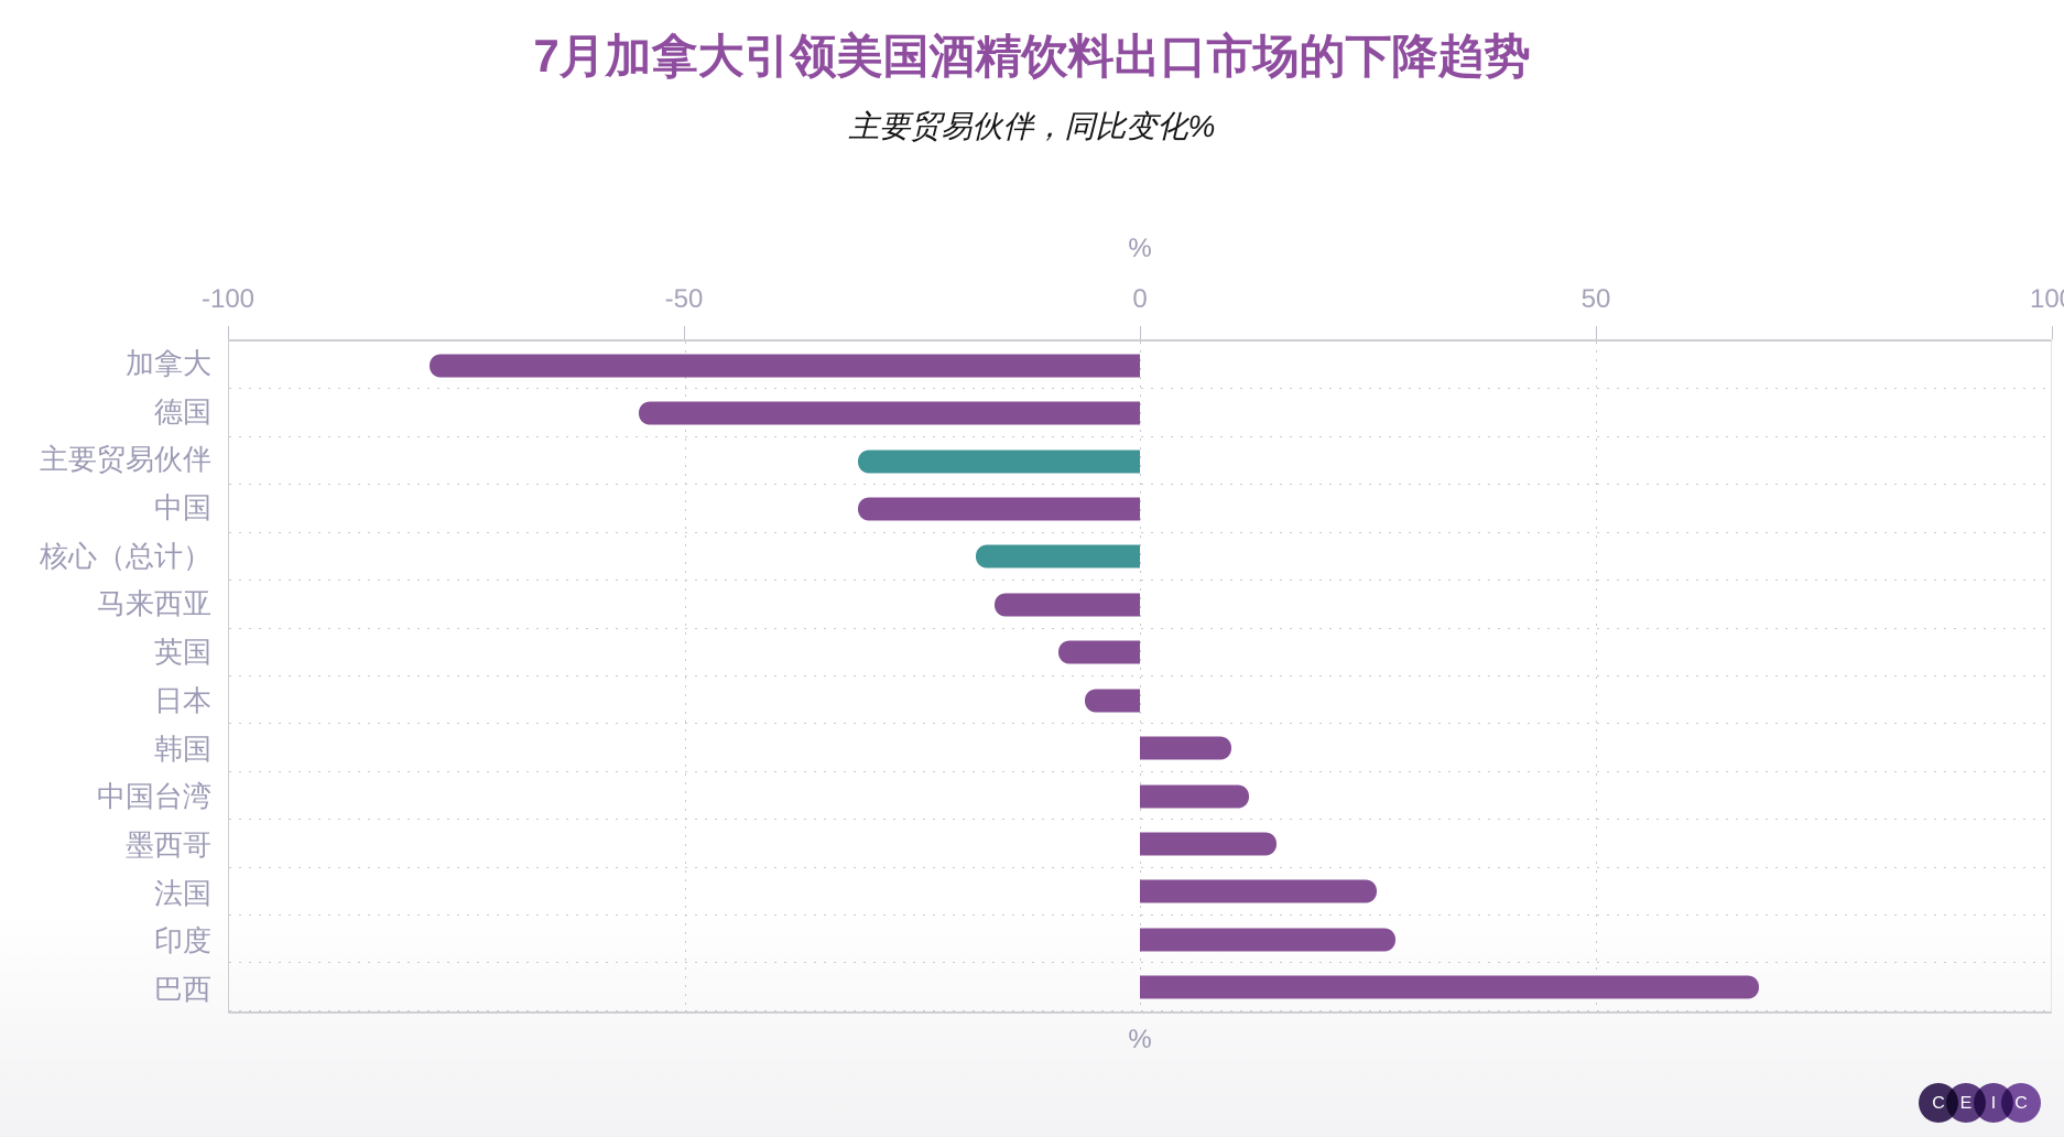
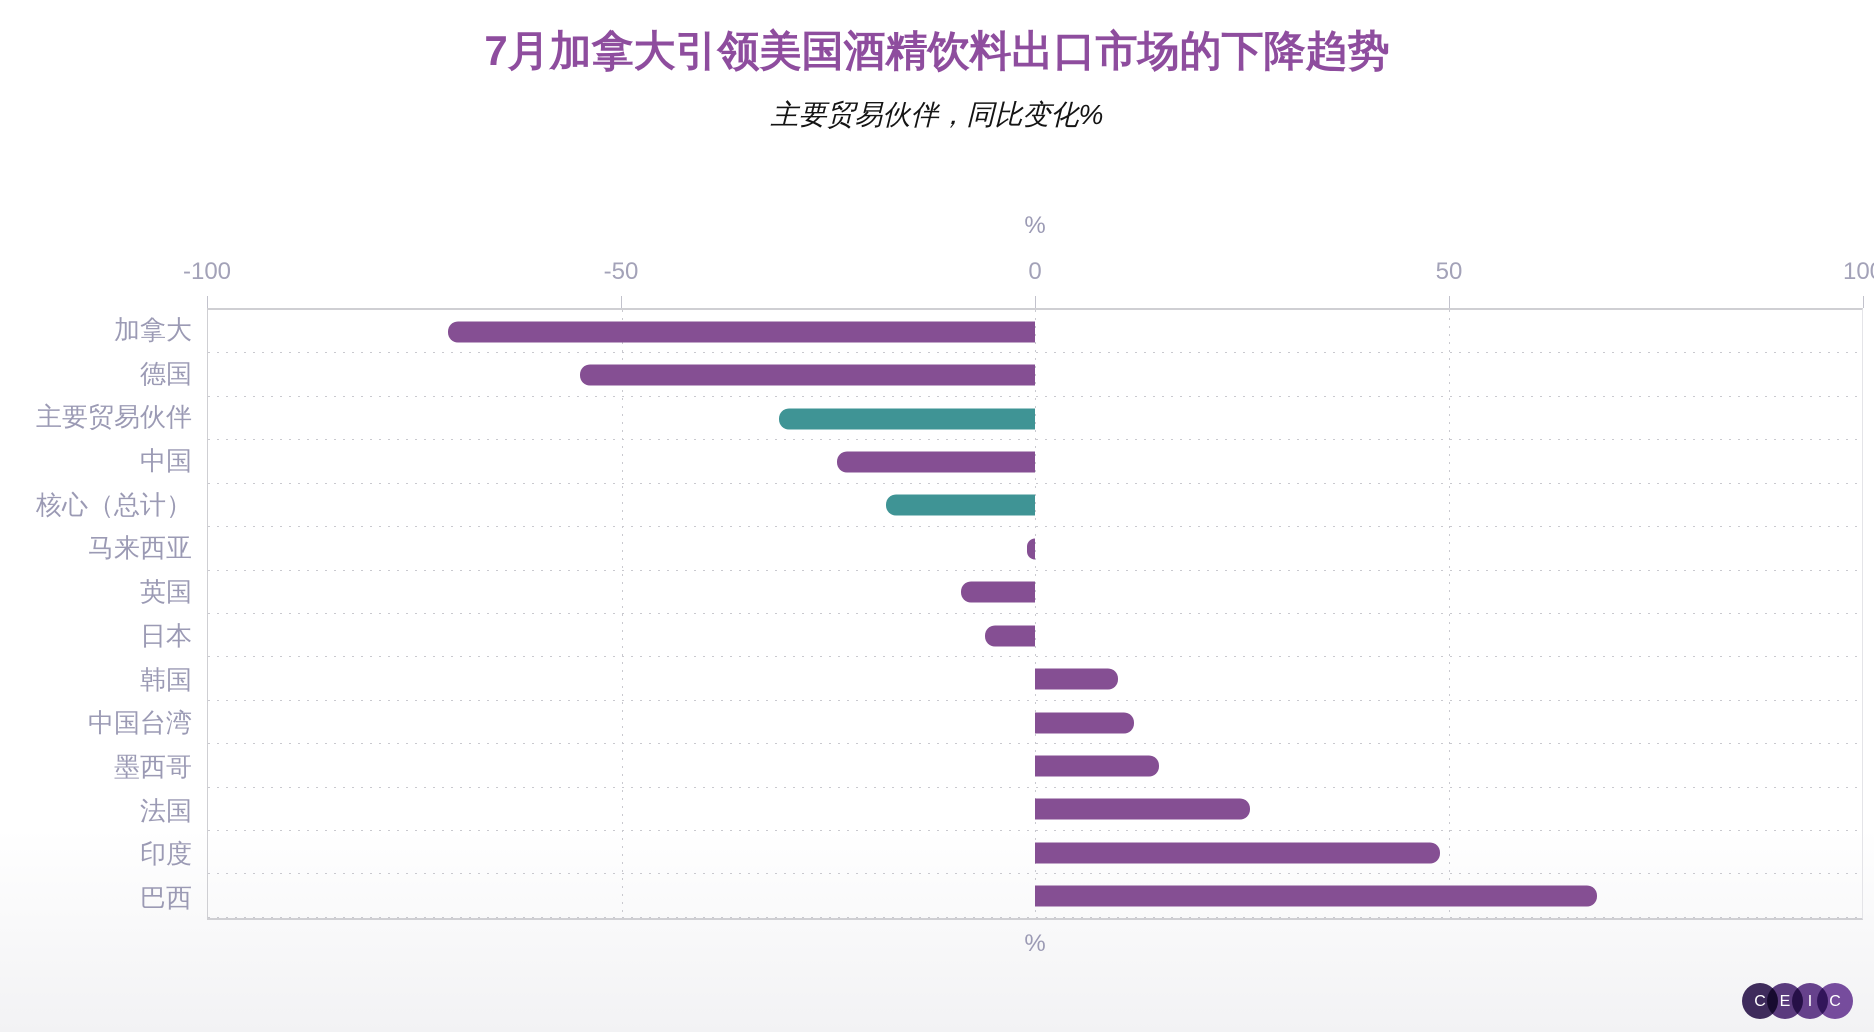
加拿大: -78 -> -71
中国: -31 -> -24
马来西亚: -16 -> -1
印度: 28 -> 49
